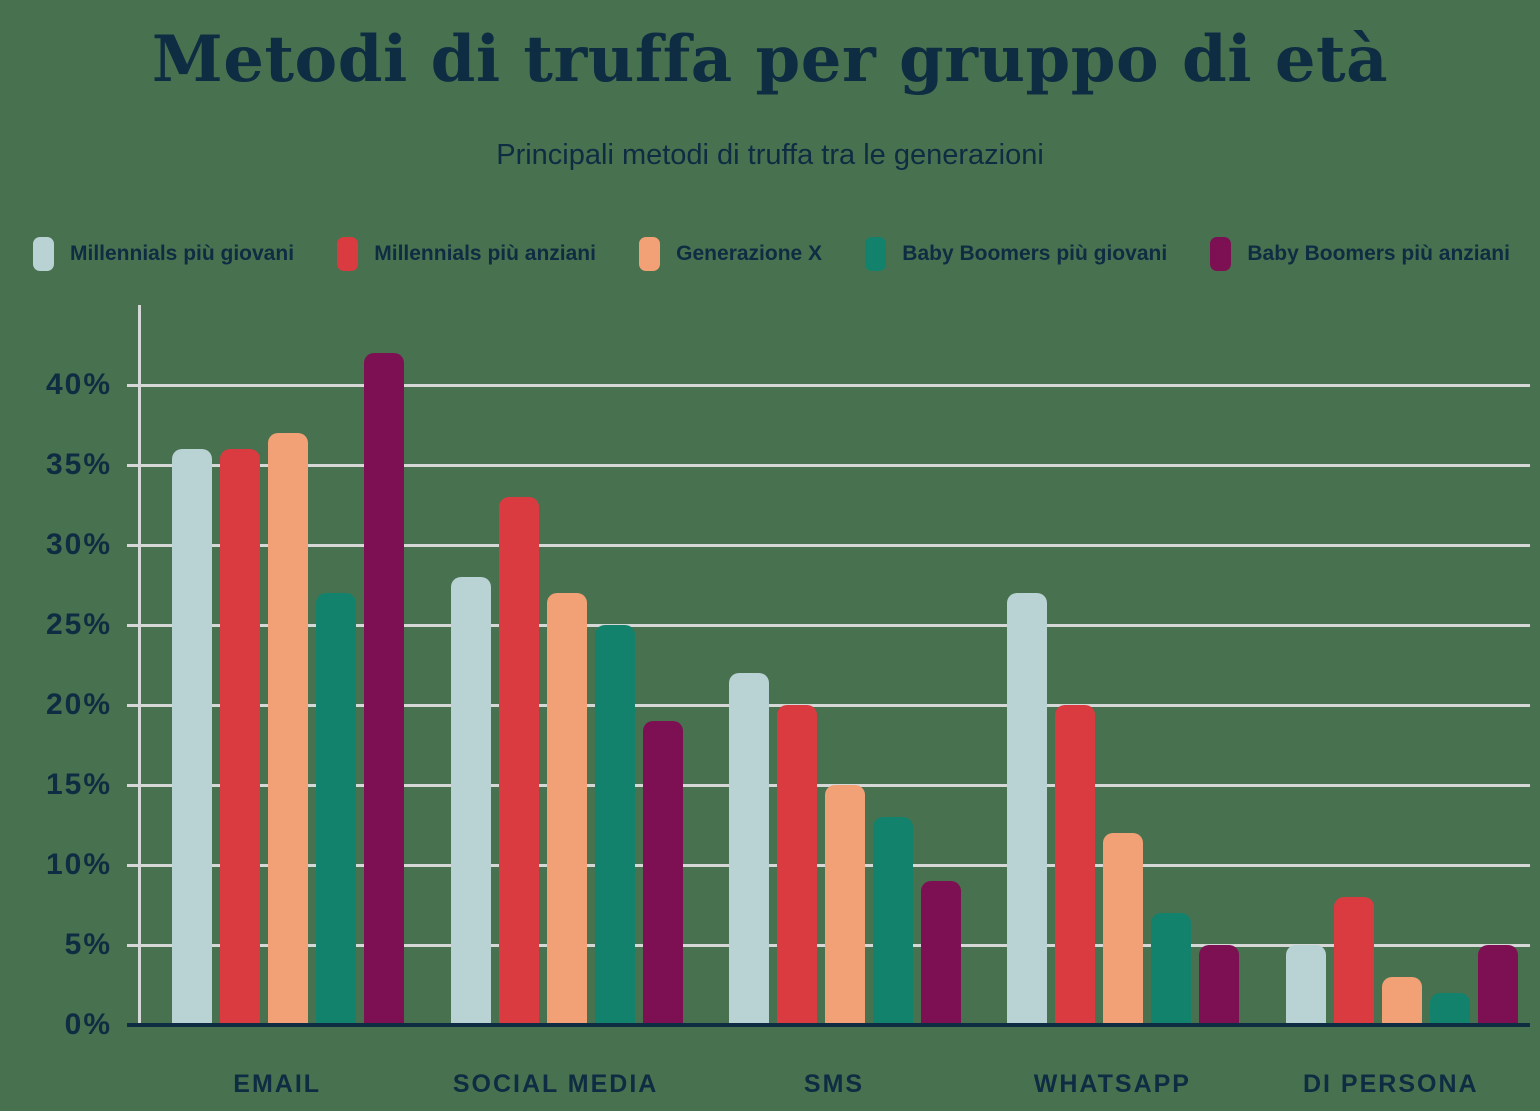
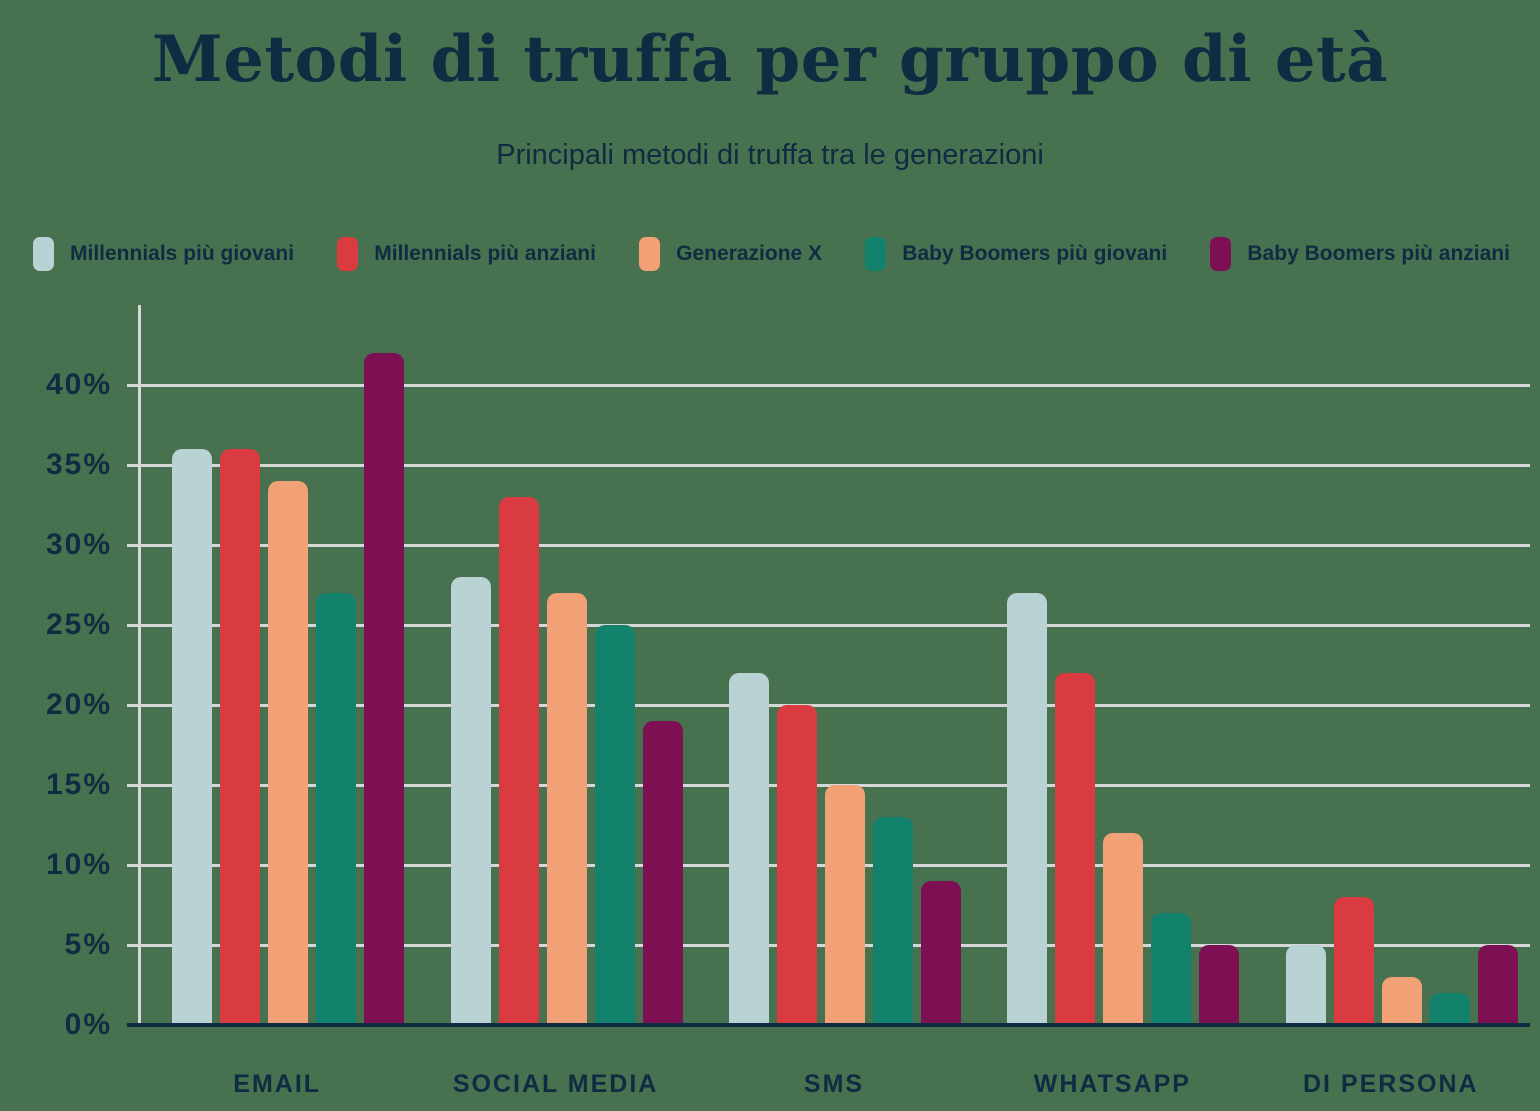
Generazione X/EMAIL: 37% -> 34%
Millennials più anziani/WHATSAPP: 20% -> 22%
